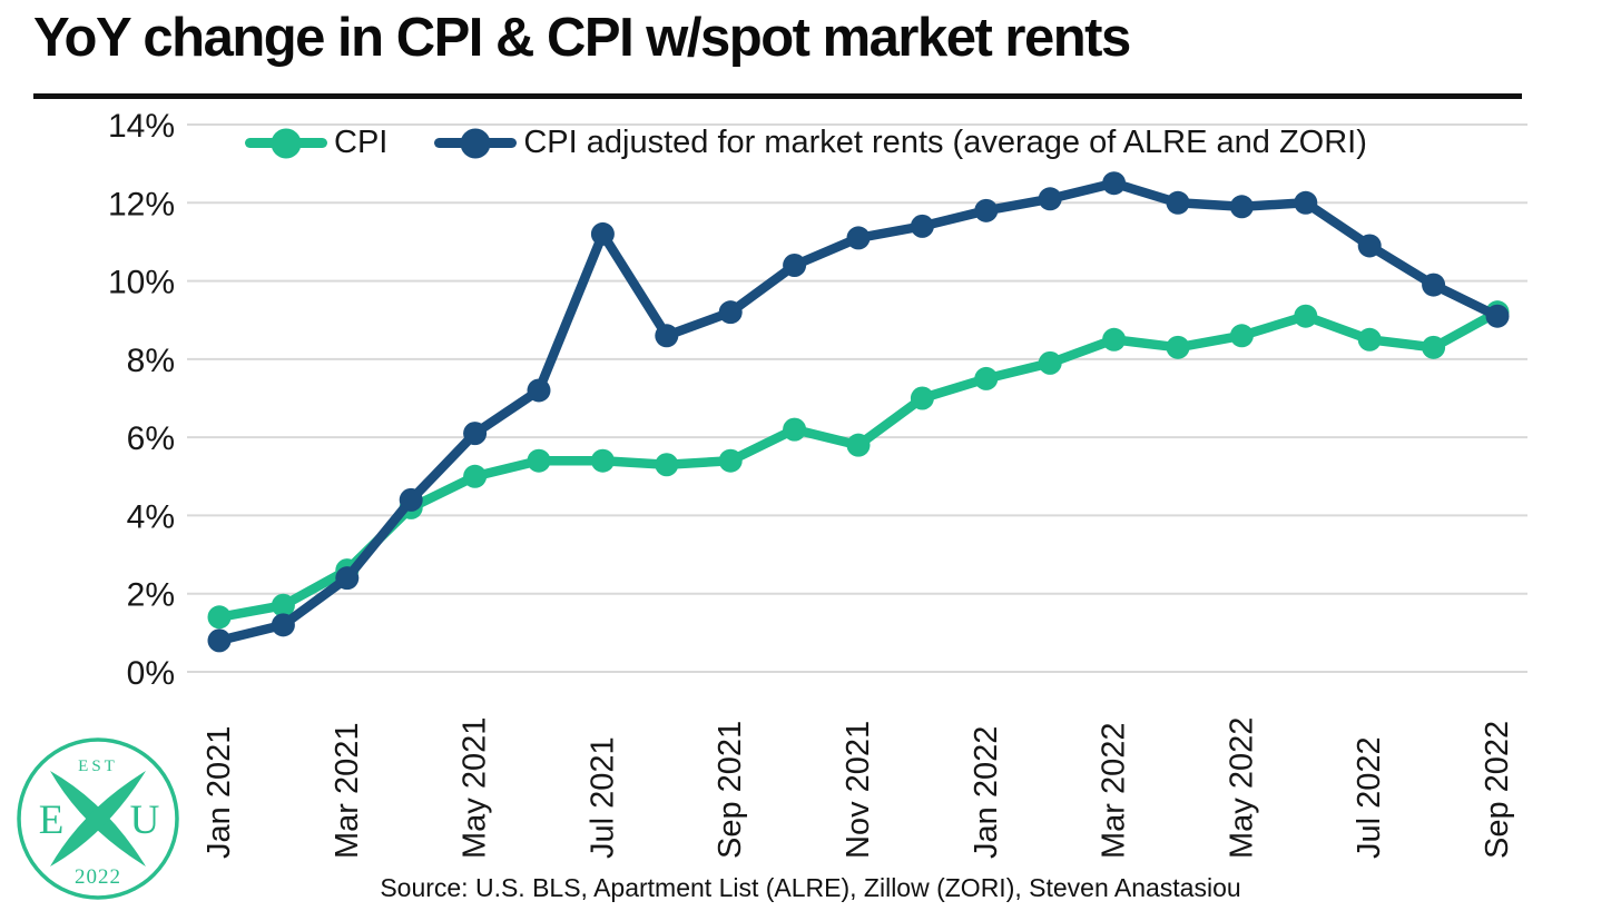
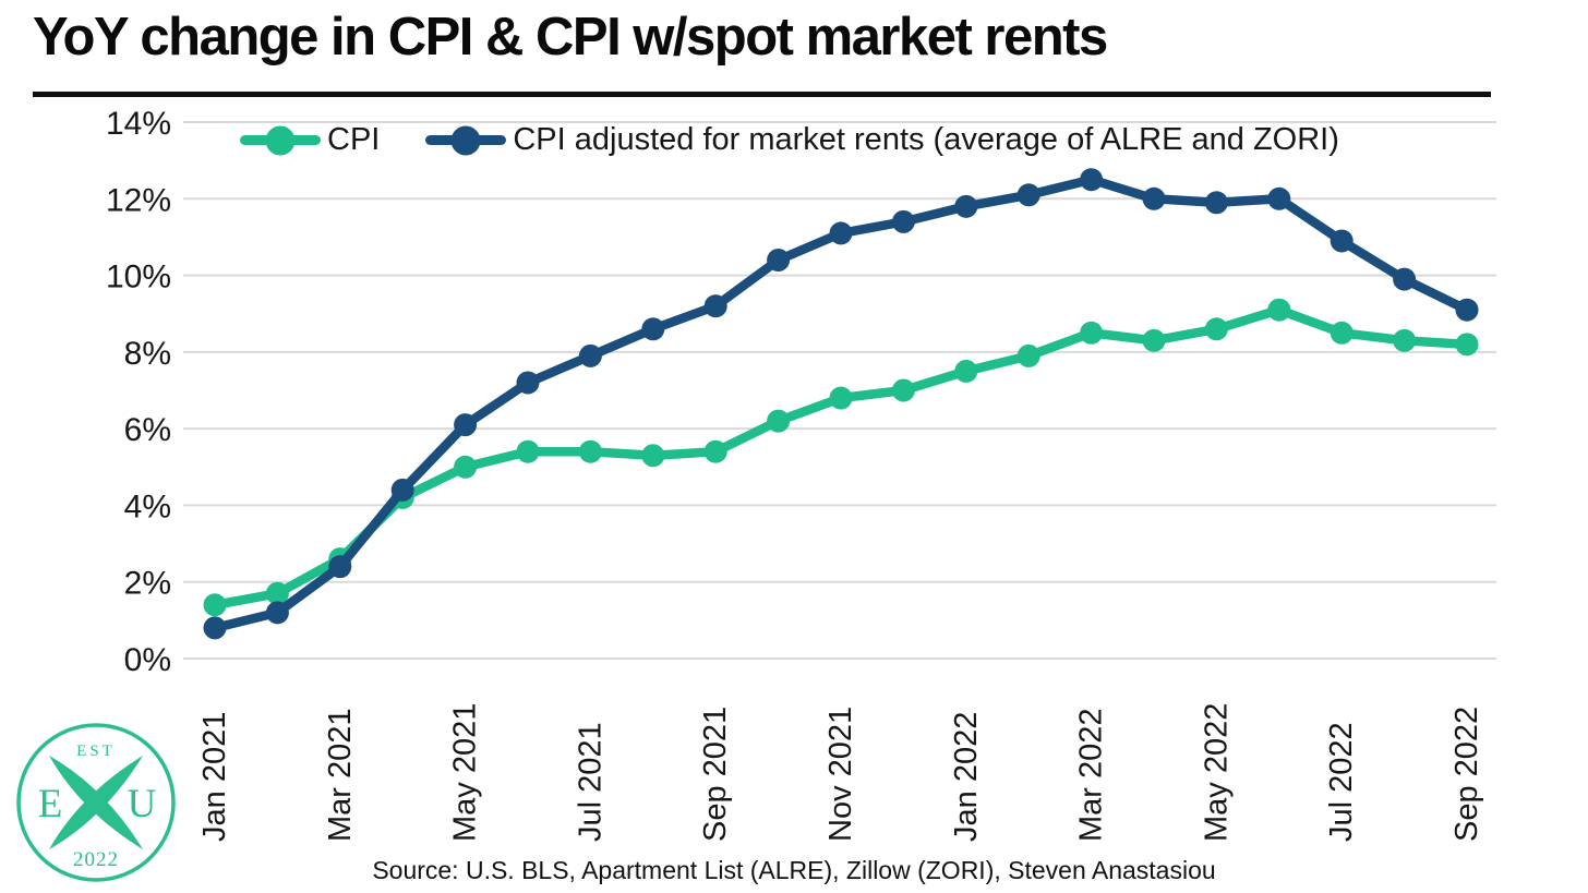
CPI adjusted for market rents (average of ALRE and ZORI)/Jul 2021: 11.2% -> 7.9%
CPI/Nov 2021: 5.8% -> 6.8%
CPI/Sep 2022: 9.2% -> 8.2%
